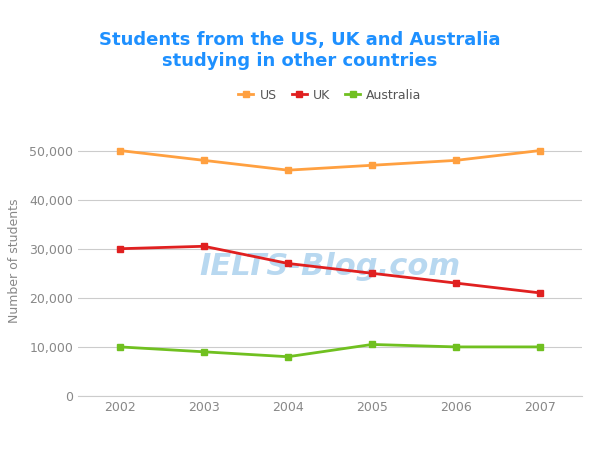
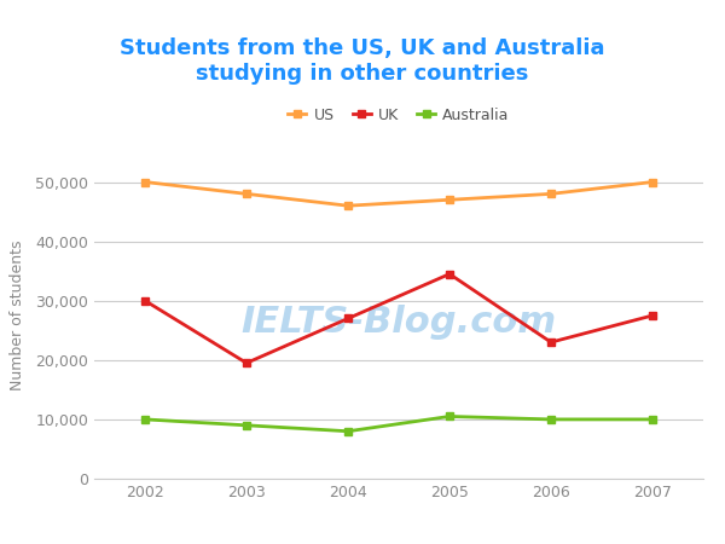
UK/2003: 30,500 -> 19,500
UK/2005: 25,000 -> 34,500
UK/2007: 21,000 -> 27,500
